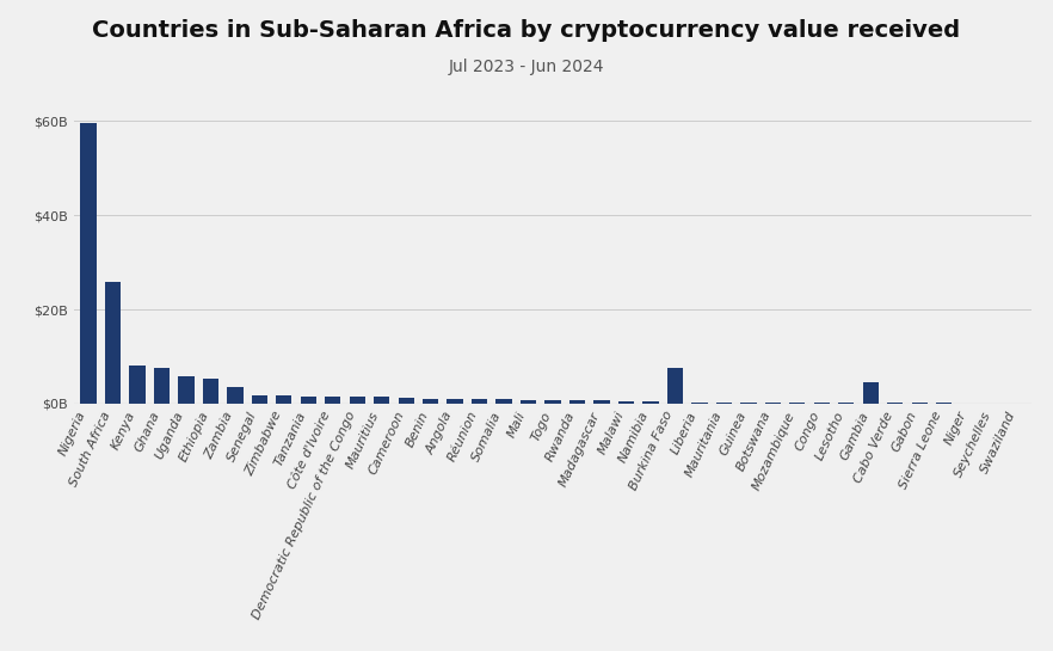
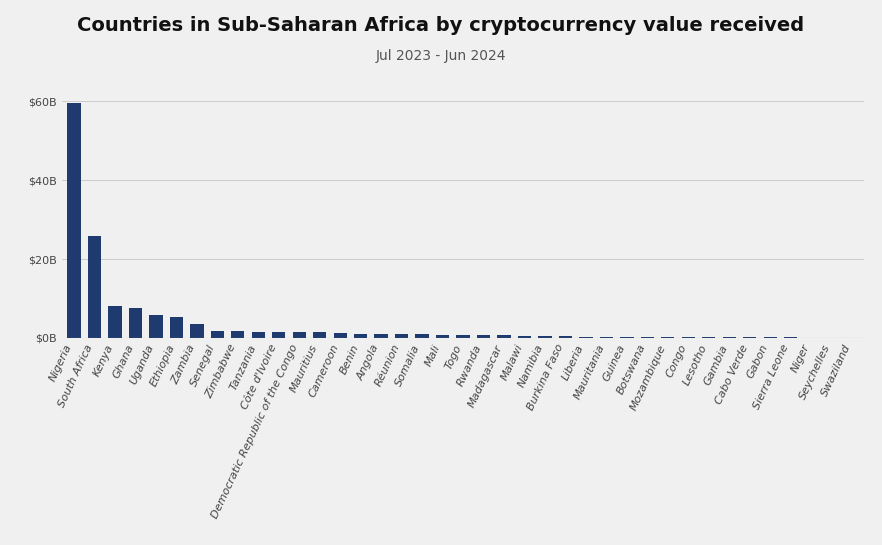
Burkina Faso: $7.5B -> $0.5B
Gambia: $4.5B -> $0.1B
